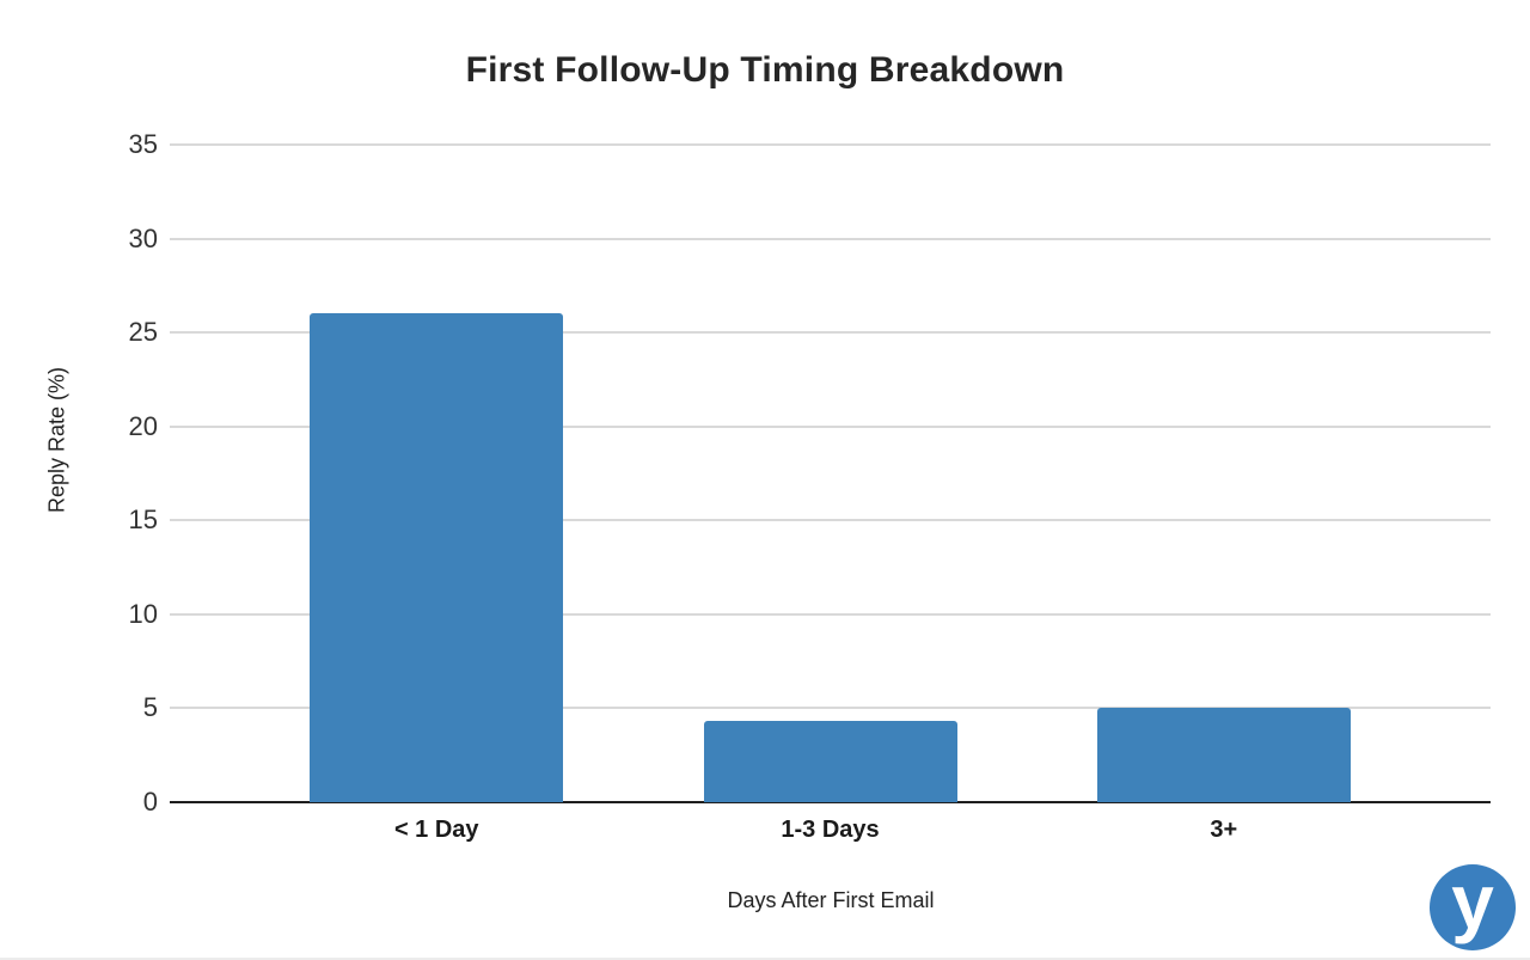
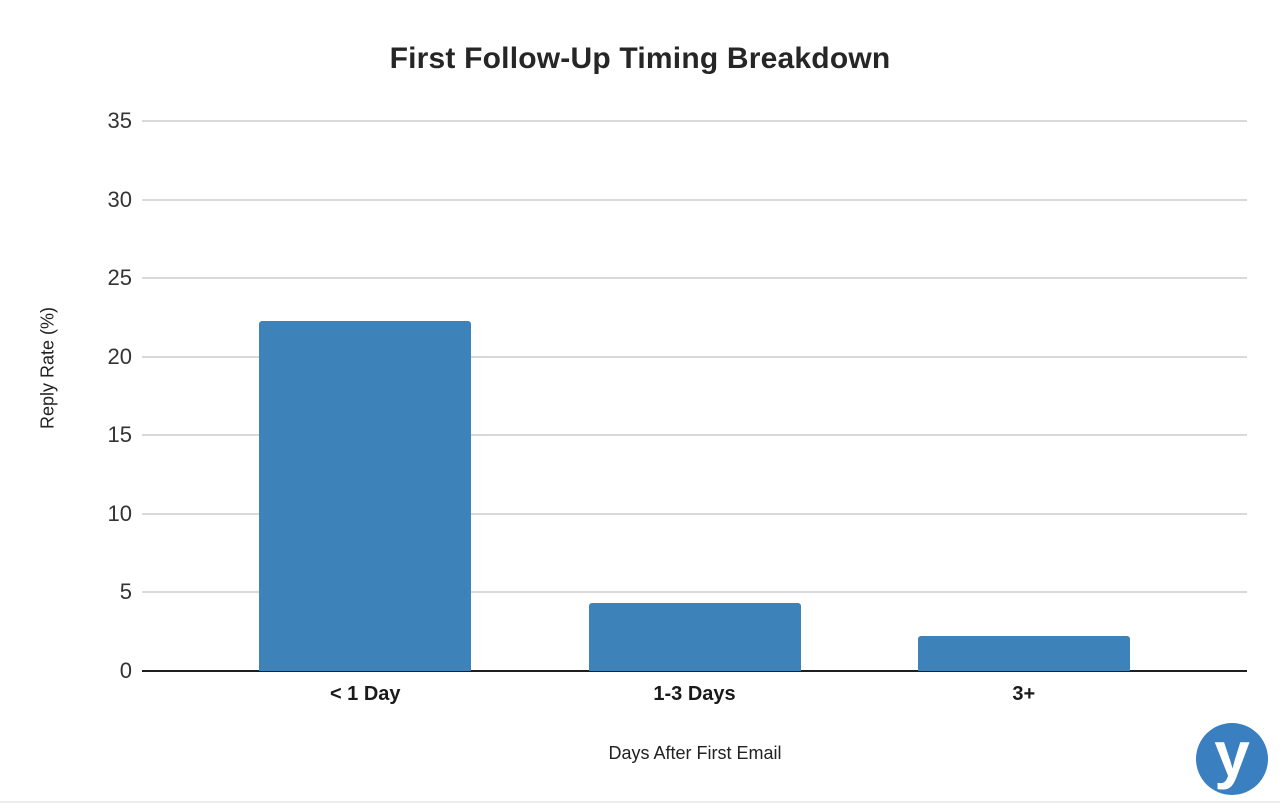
< 1 Day: 26.0 -> 22.3
3+: 5.0 -> 2.2
